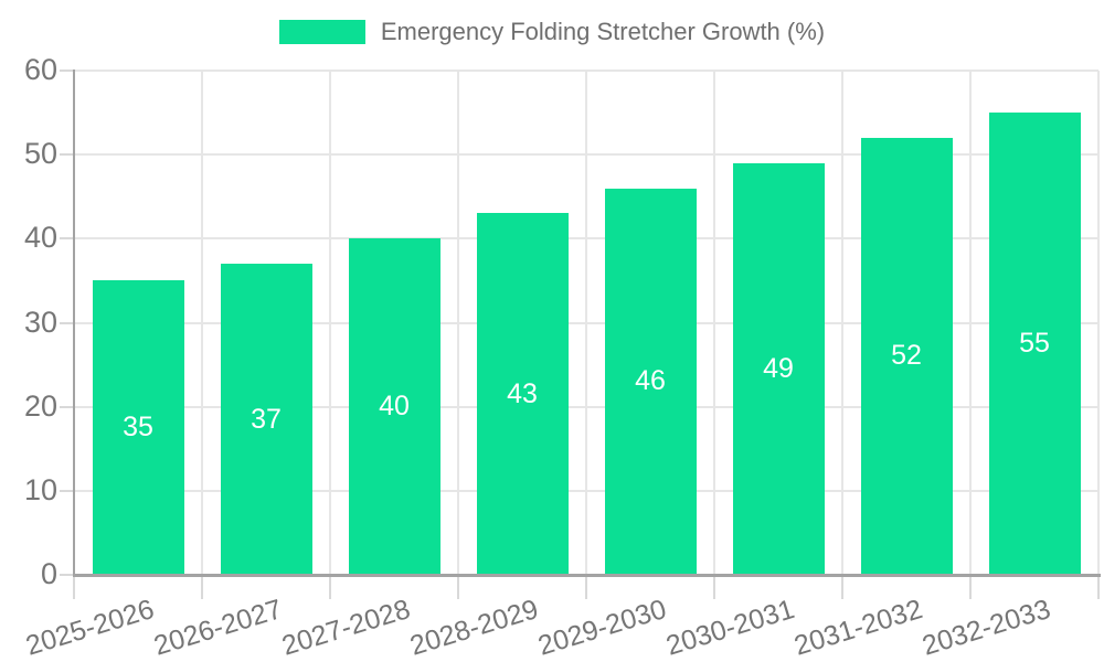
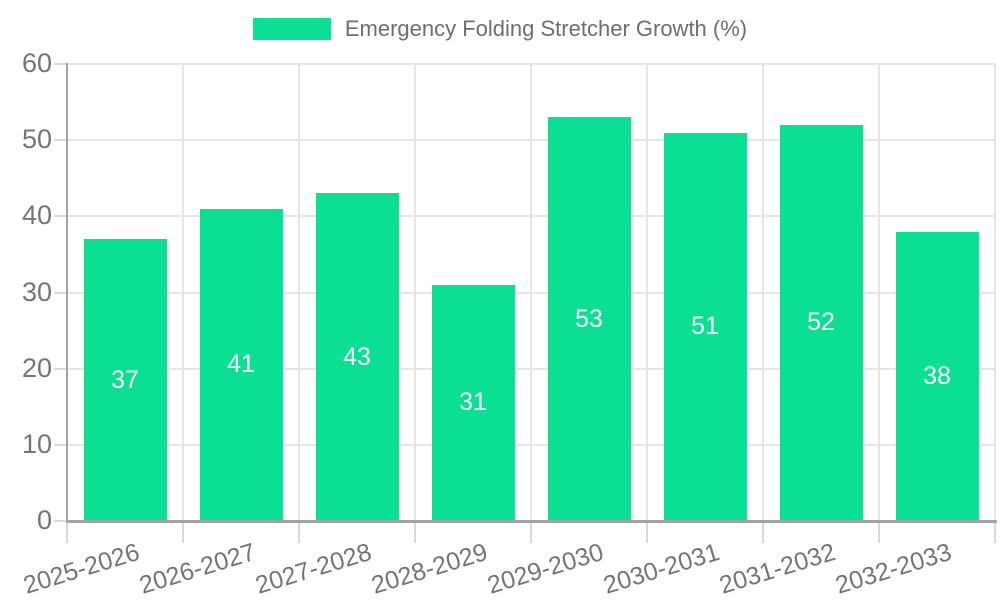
2025-2026: 35 -> 37
2026-2027: 37 -> 41
2027-2028: 40 -> 43
2028-2029: 43 -> 31
2029-2030: 46 -> 53
2030-2031: 49 -> 51
2032-2033: 55 -> 38
